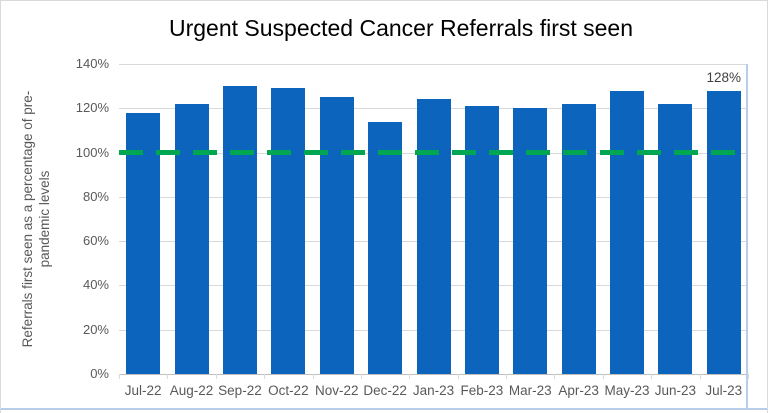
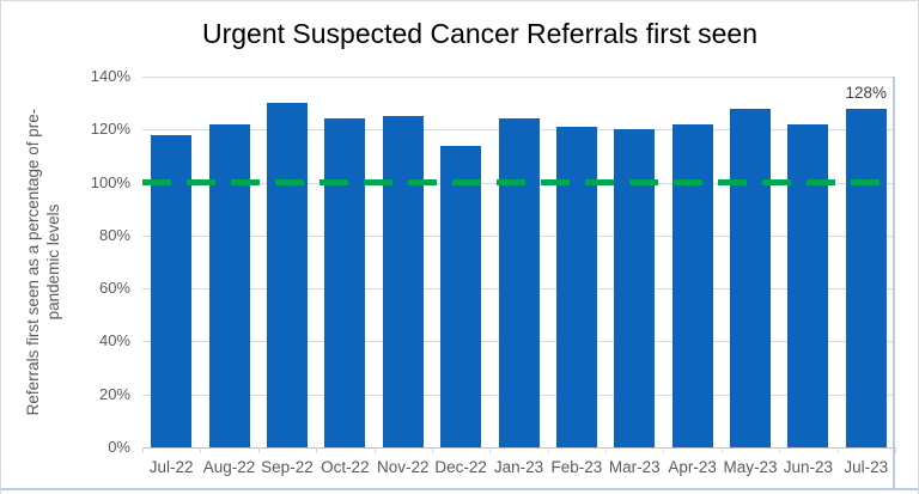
Oct-22: 129% -> 124%
